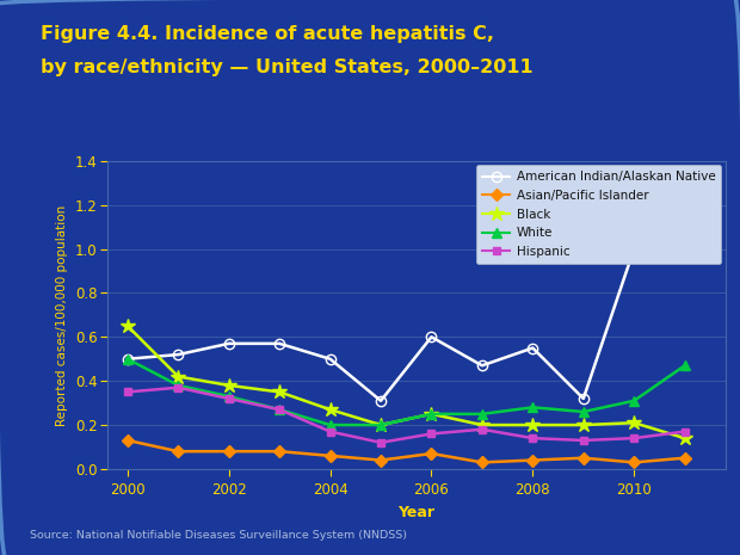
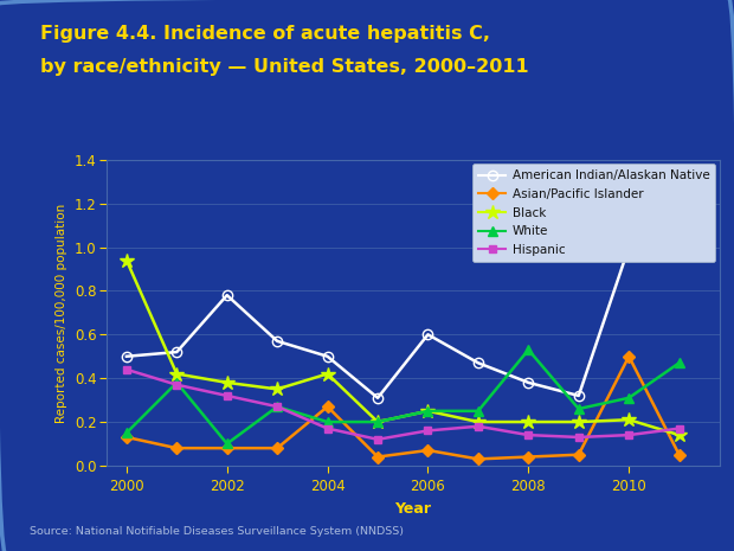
Black/2000: 0.65 -> 0.94
White/2000: 0.50 -> 0.15
Hispanic/2000: 0.35 -> 0.44
American Indian/Alaskan Native/2002: 0.57 -> 0.78
White/2002: 0.33 -> 0.10
Asian/Pacific Islander/2004: 0.06 -> 0.27
Black/2004: 0.27 -> 0.42
American Indian/Alaskan Native/2008: 0.55 -> 0.38
White/2008: 0.28 -> 0.53
Asian/Pacific Islander/2010: 0.03 -> 0.50
